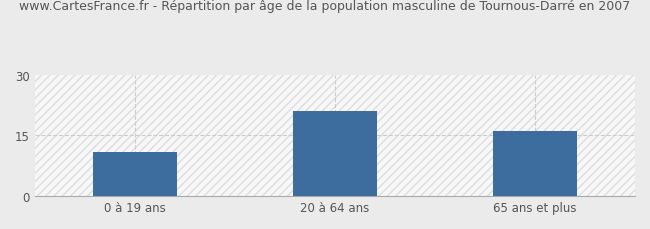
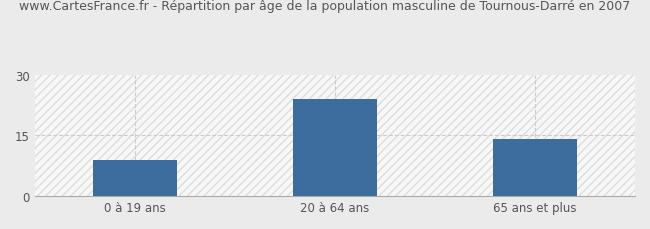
0 à 19 ans: 11 -> 9
20 à 64 ans: 21 -> 24
65 ans et plus: 16 -> 14
